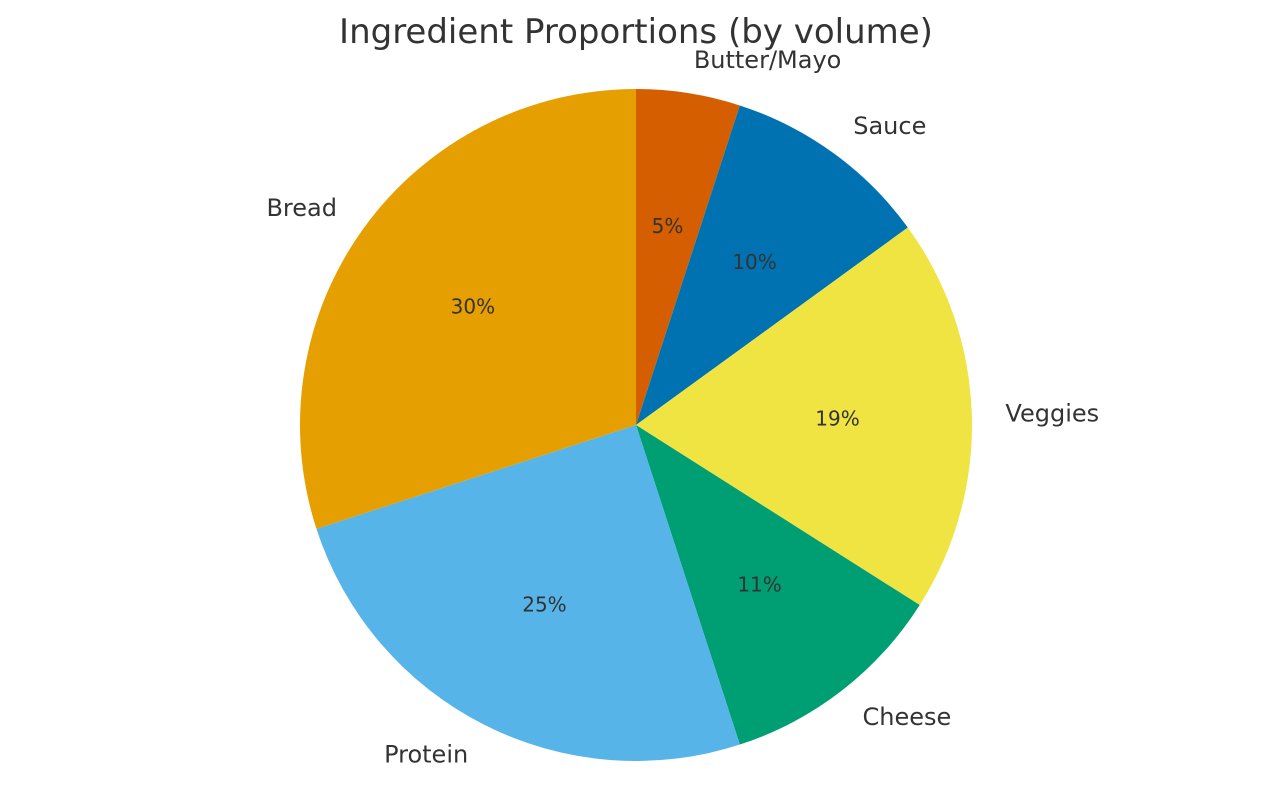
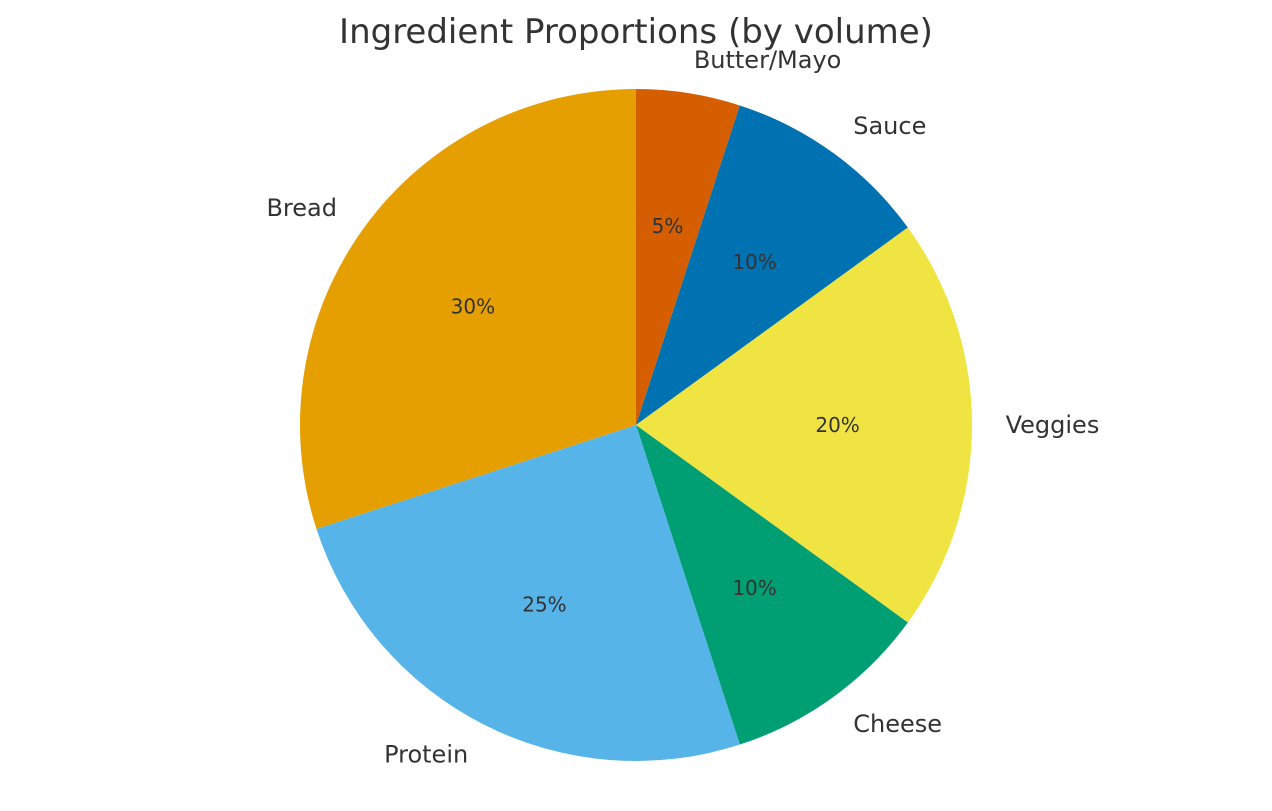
Veggies: 19% -> 20%
Cheese: 11% -> 10%
